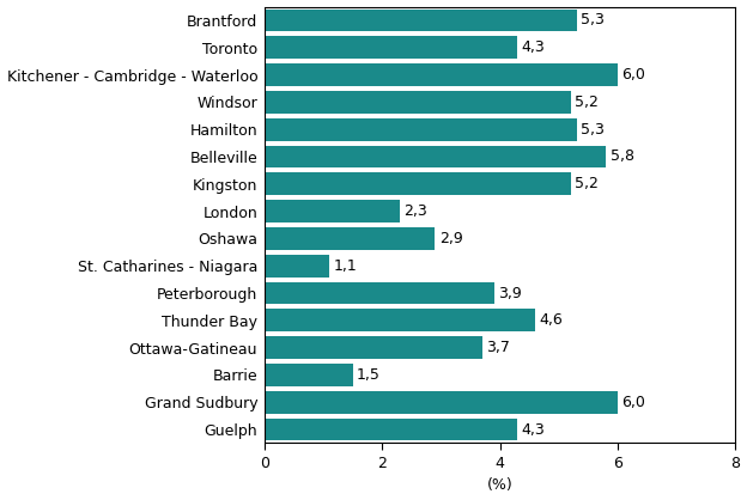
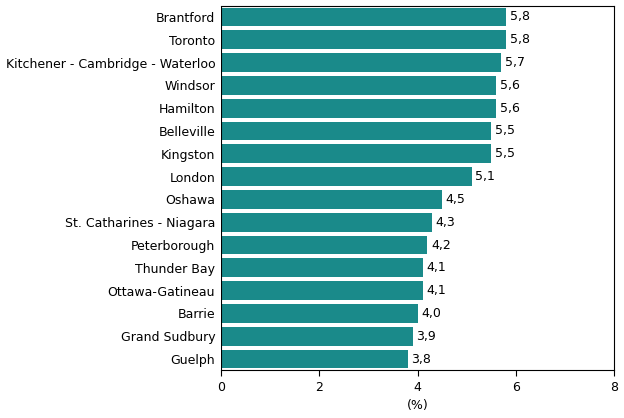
Brantford: 5,3 -> 5,8
Toronto: 4,3 -> 5,8
Kitchener - Cambridge - Waterloo: 6,0 -> 5,7
Windsor: 5,2 -> 5,6
Hamilton: 5,3 -> 5,6
Belleville: 5,8 -> 5,5
Kingston: 5,2 -> 5,5
London: 2,3 -> 5,1
Oshawa: 2,9 -> 4,5
St. Catharines - Niagara: 1,1 -> 4,3
Peterborough: 3,9 -> 4,2
Thunder Bay: 4,6 -> 4,1
Ottawa-Gatineau: 3,7 -> 4,1
Barrie: 1,5 -> 4,0
Grand Sudbury: 6,0 -> 3,9
Guelph: 4,3 -> 3,8
